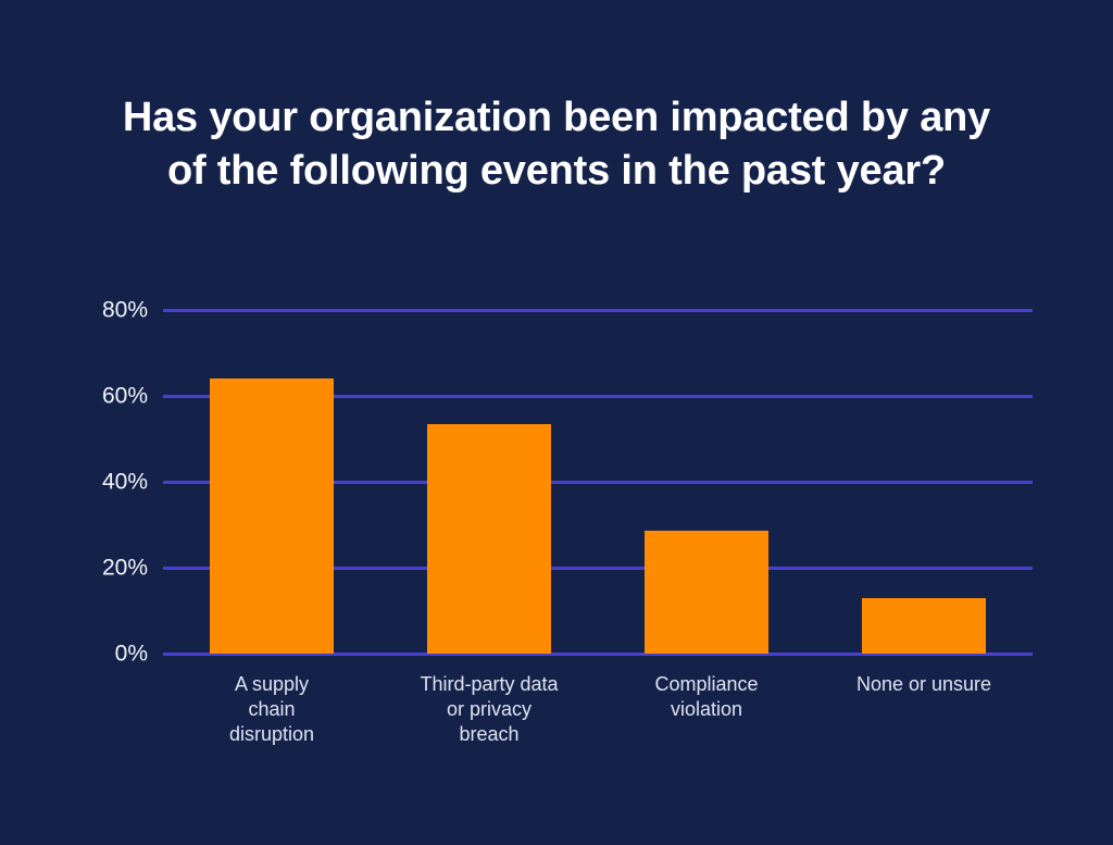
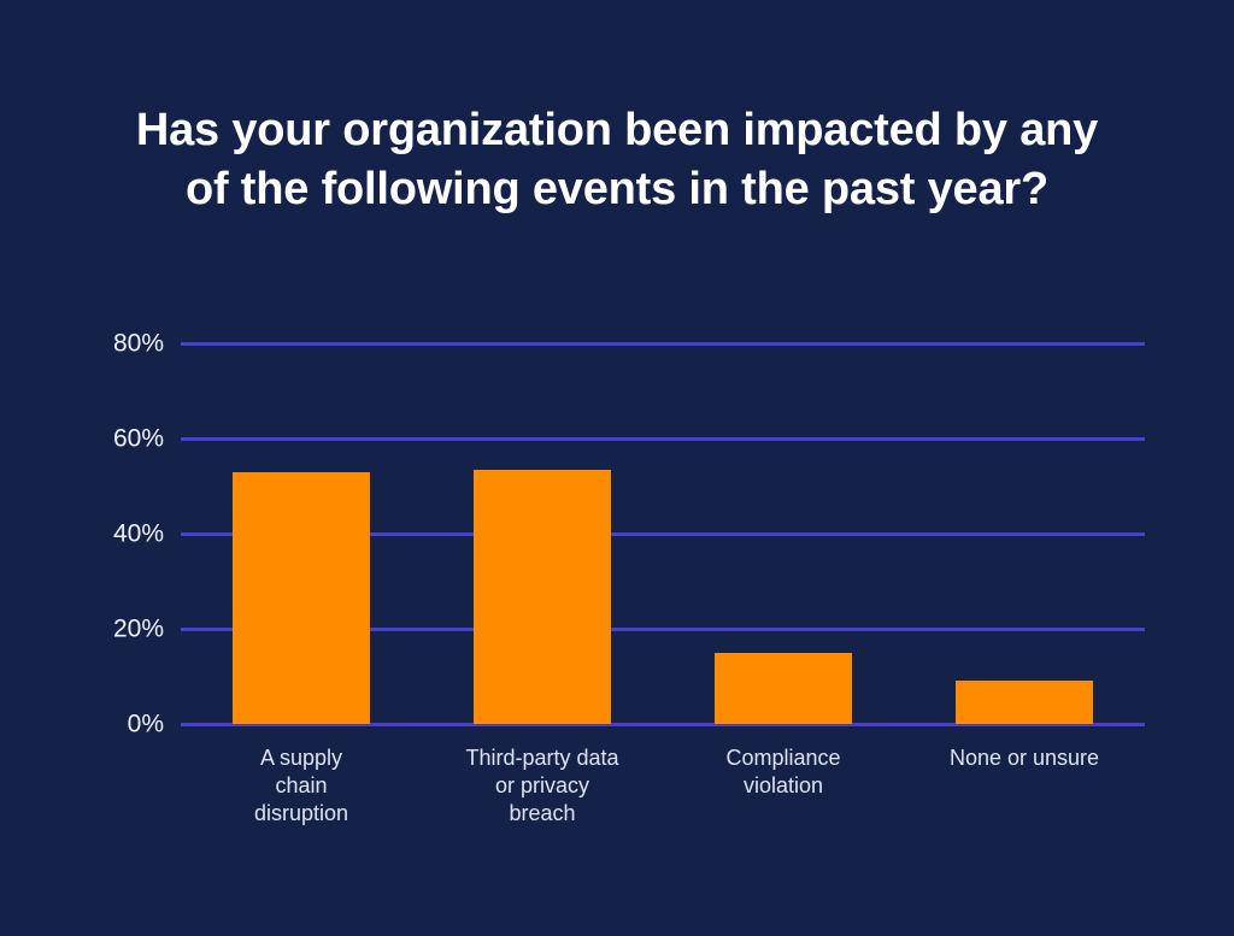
A supply chain disruption: 64% -> 53%
Compliance violation: 28% -> 15%
None or unsure: 13% -> 9%
